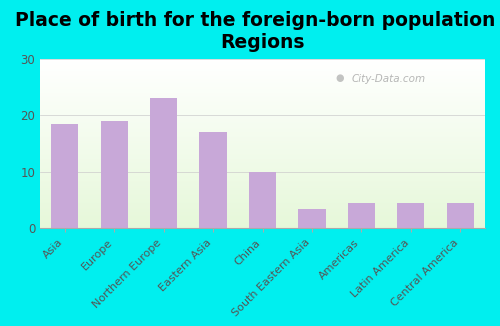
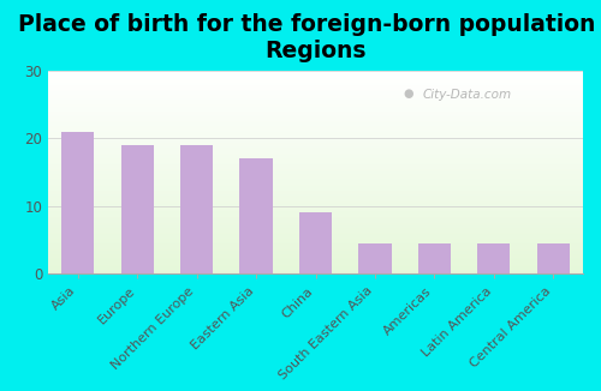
Asia: 18.4 -> 21.0
Northern Europe: 23.0 -> 19.0
China: 10.0 -> 9.0
South Eastern Asia: 3.4 -> 4.5
